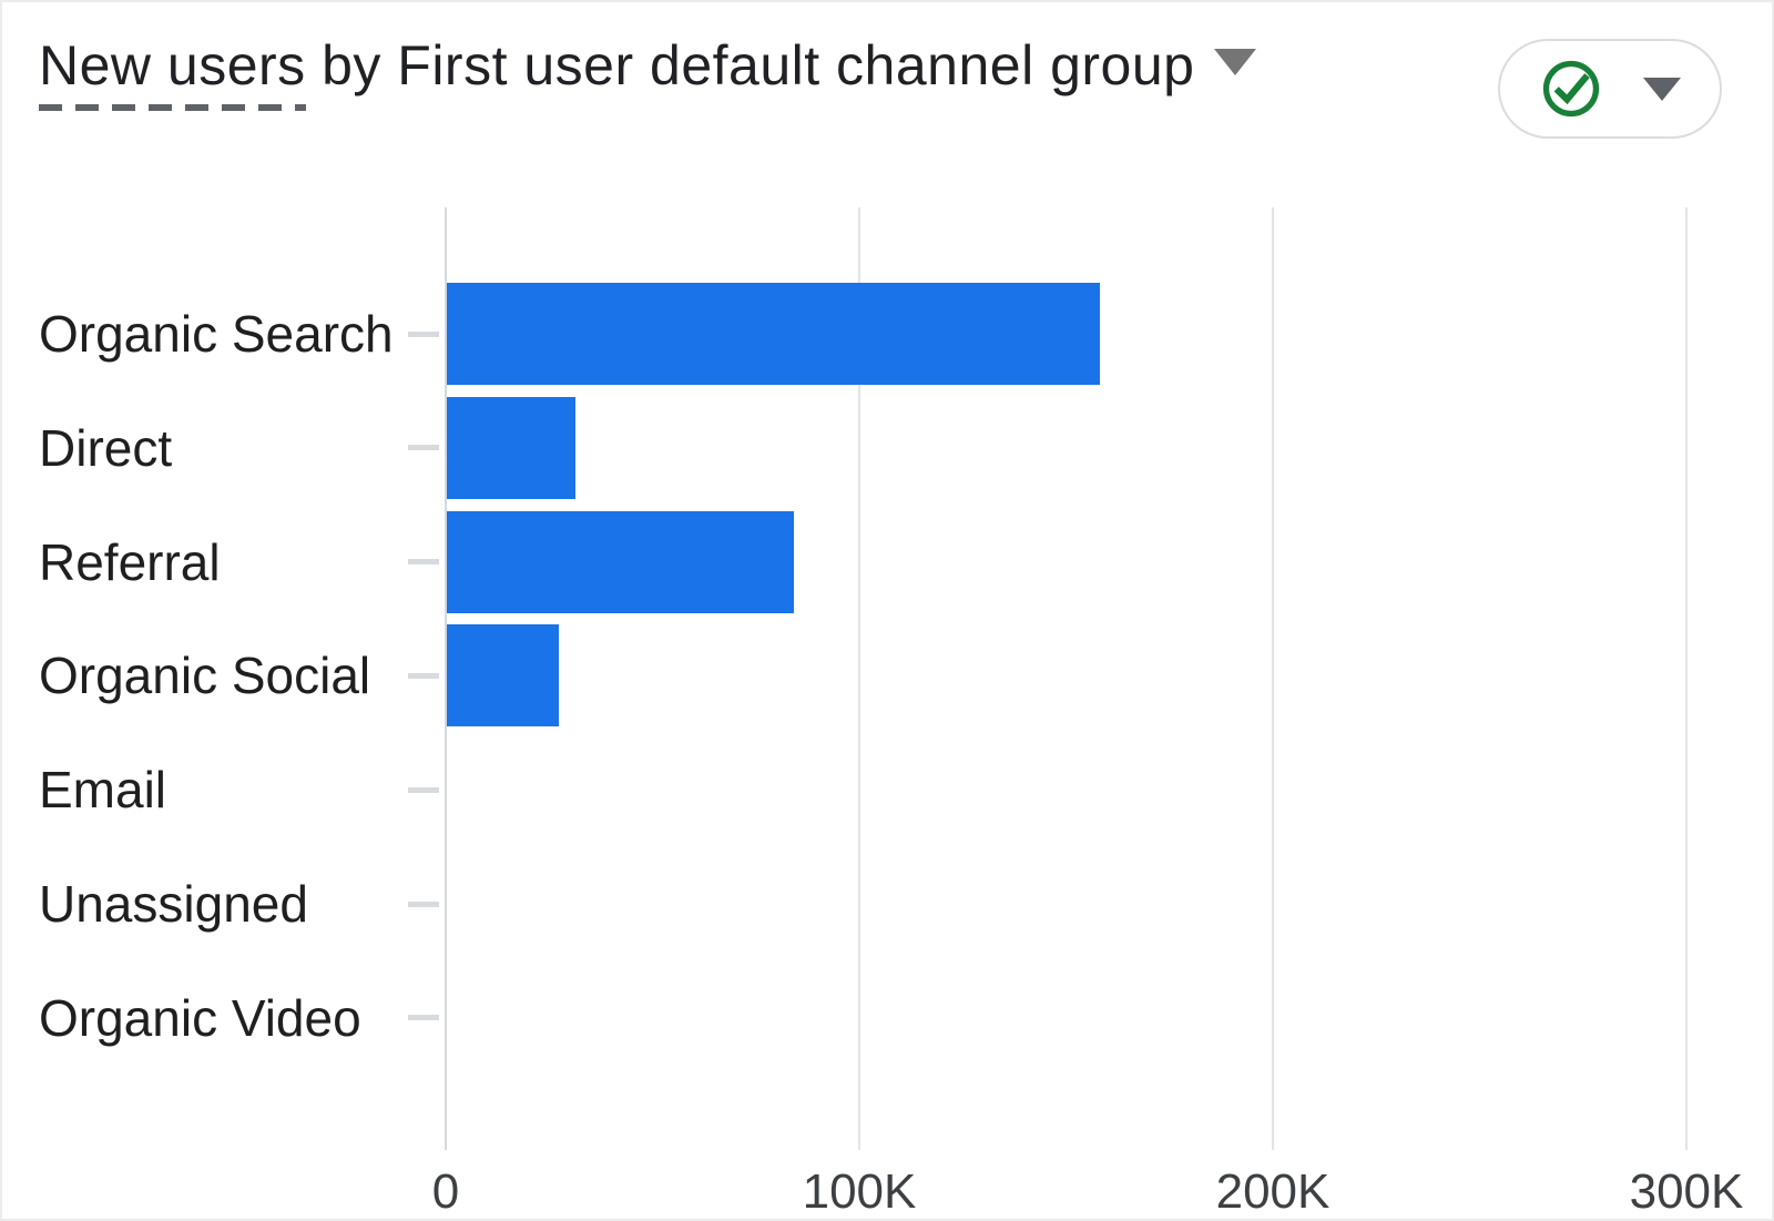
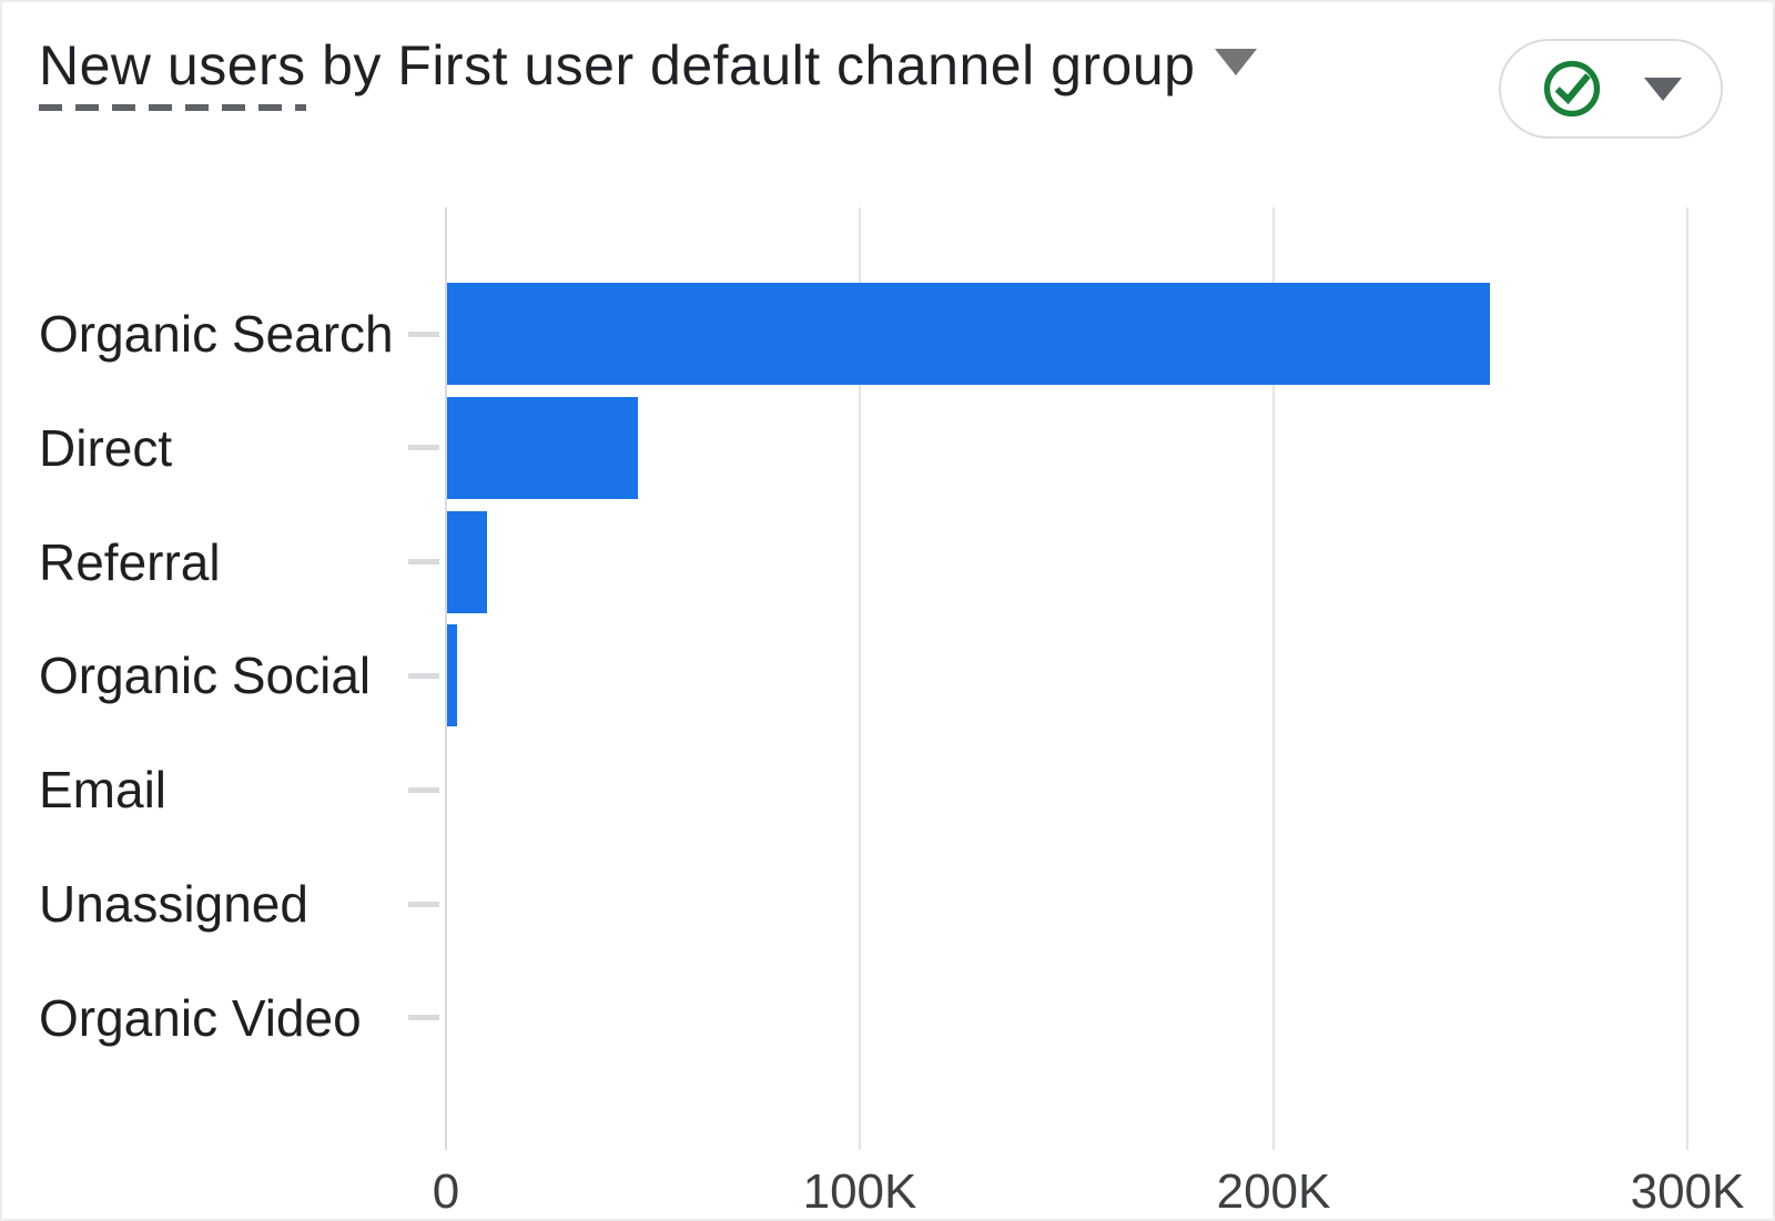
Organic Search: 158K -> 252K
Direct: 31K -> 46K
Referral: 84K -> 10K
Organic Social: 27K -> 2K
